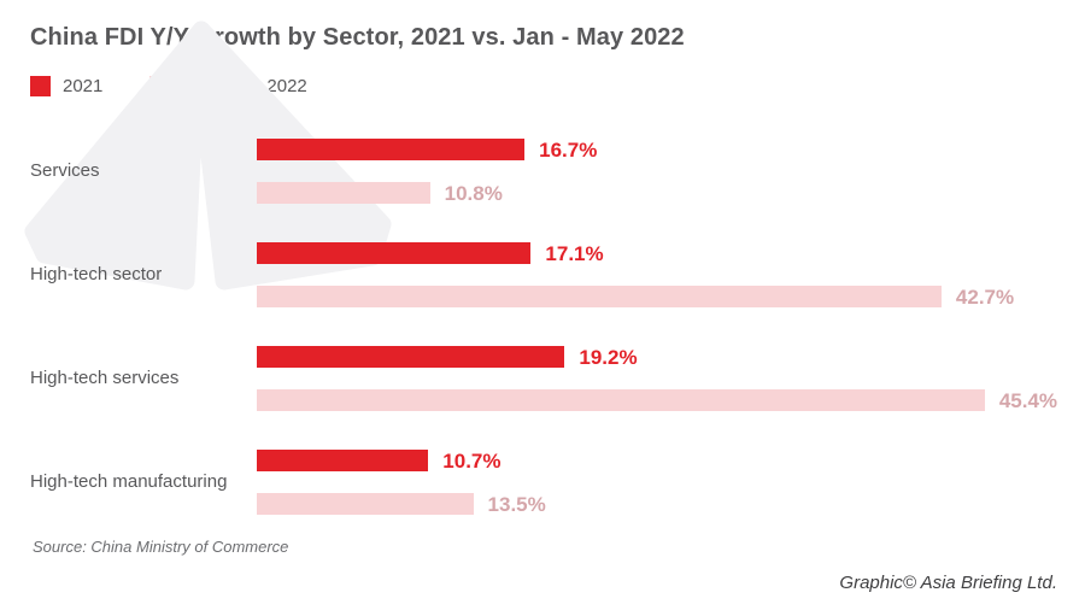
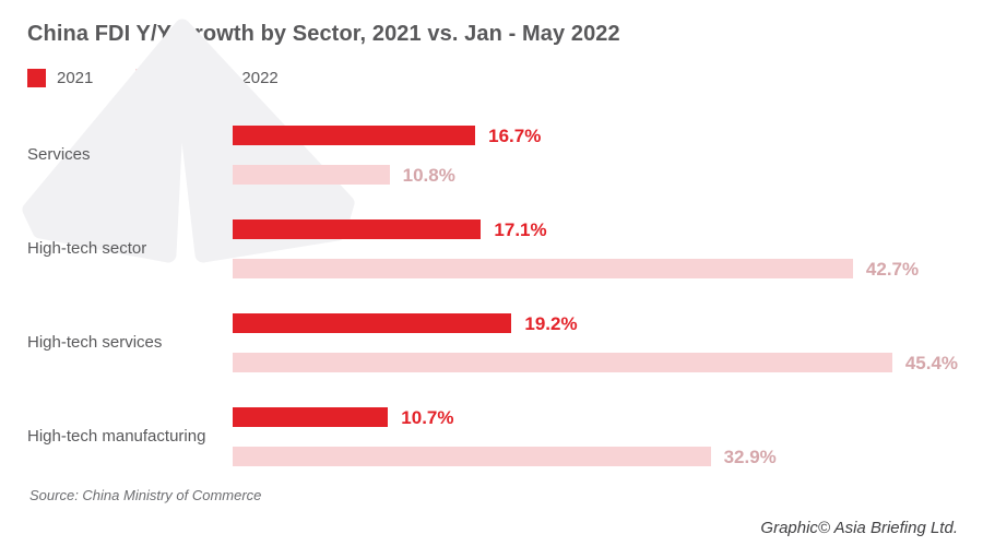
Jan - May 2022/High-tech manufacturing: 13.5% -> 32.9%
